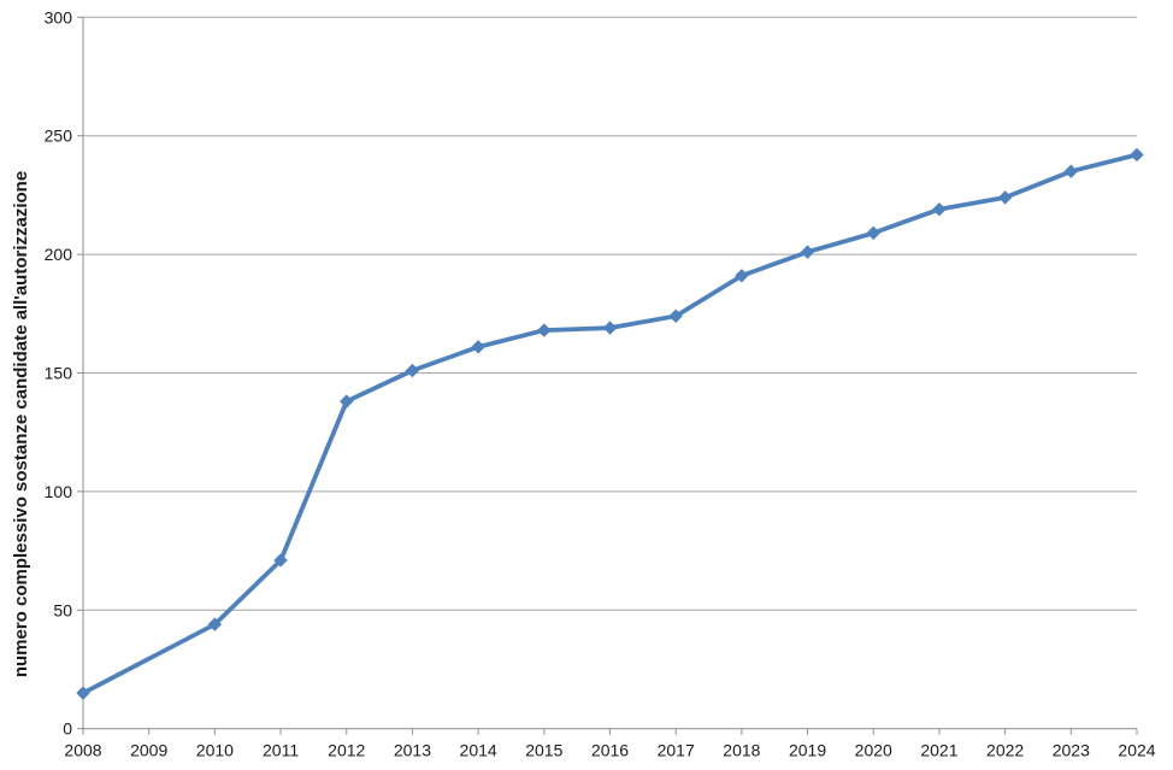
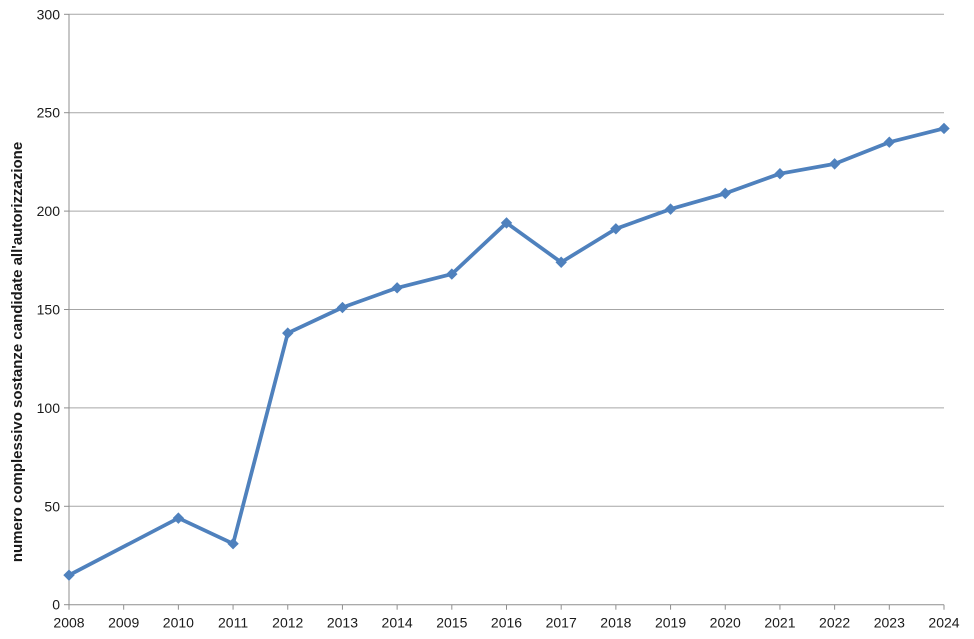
2011: 71 -> 31
2016: 169 -> 194
